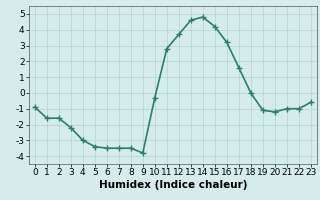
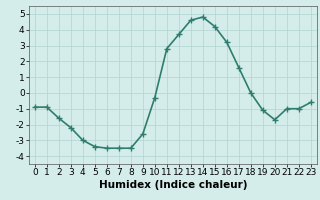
1: -1.6 -> -0.9
9: -3.8 -> -2.6
20: -1.2 -> -1.7
